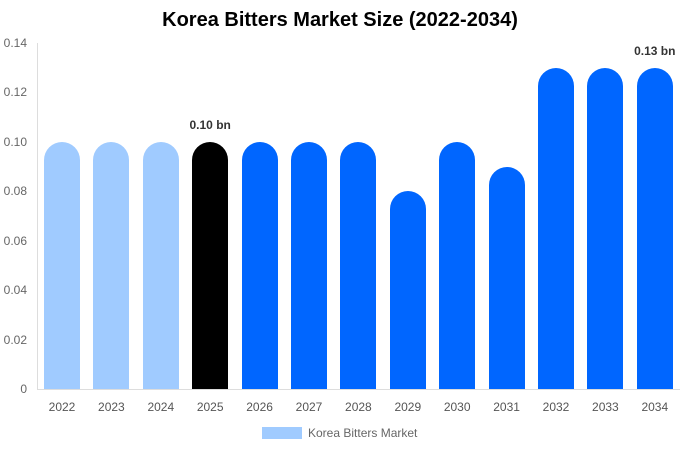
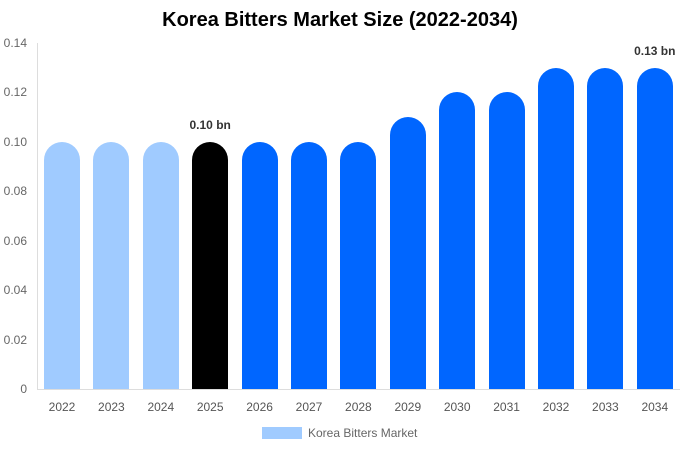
2029: 0.08 -> 0.11
2030: 0.10 -> 0.12
2031: 0.09 -> 0.12
